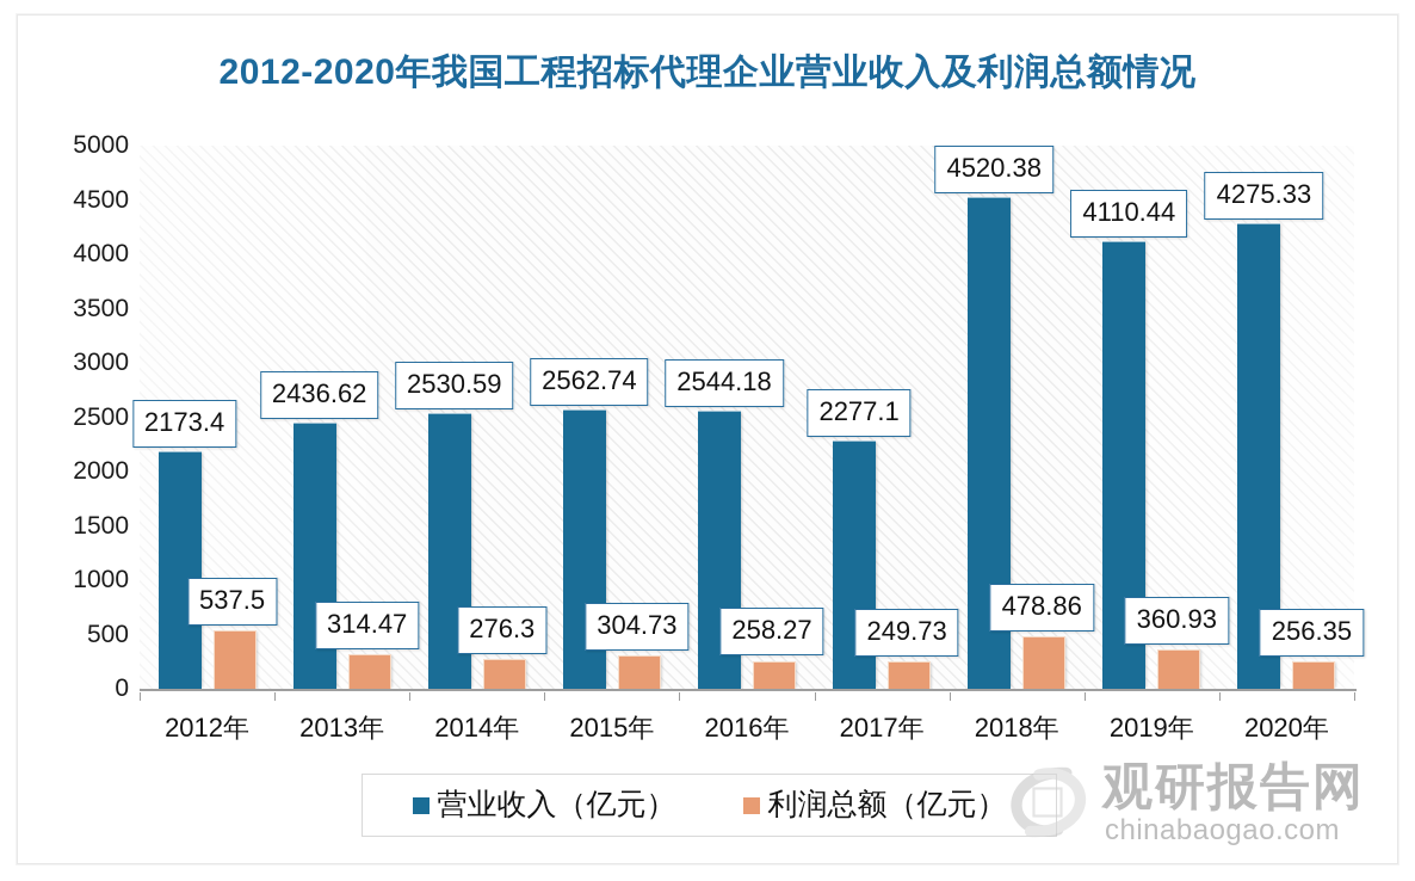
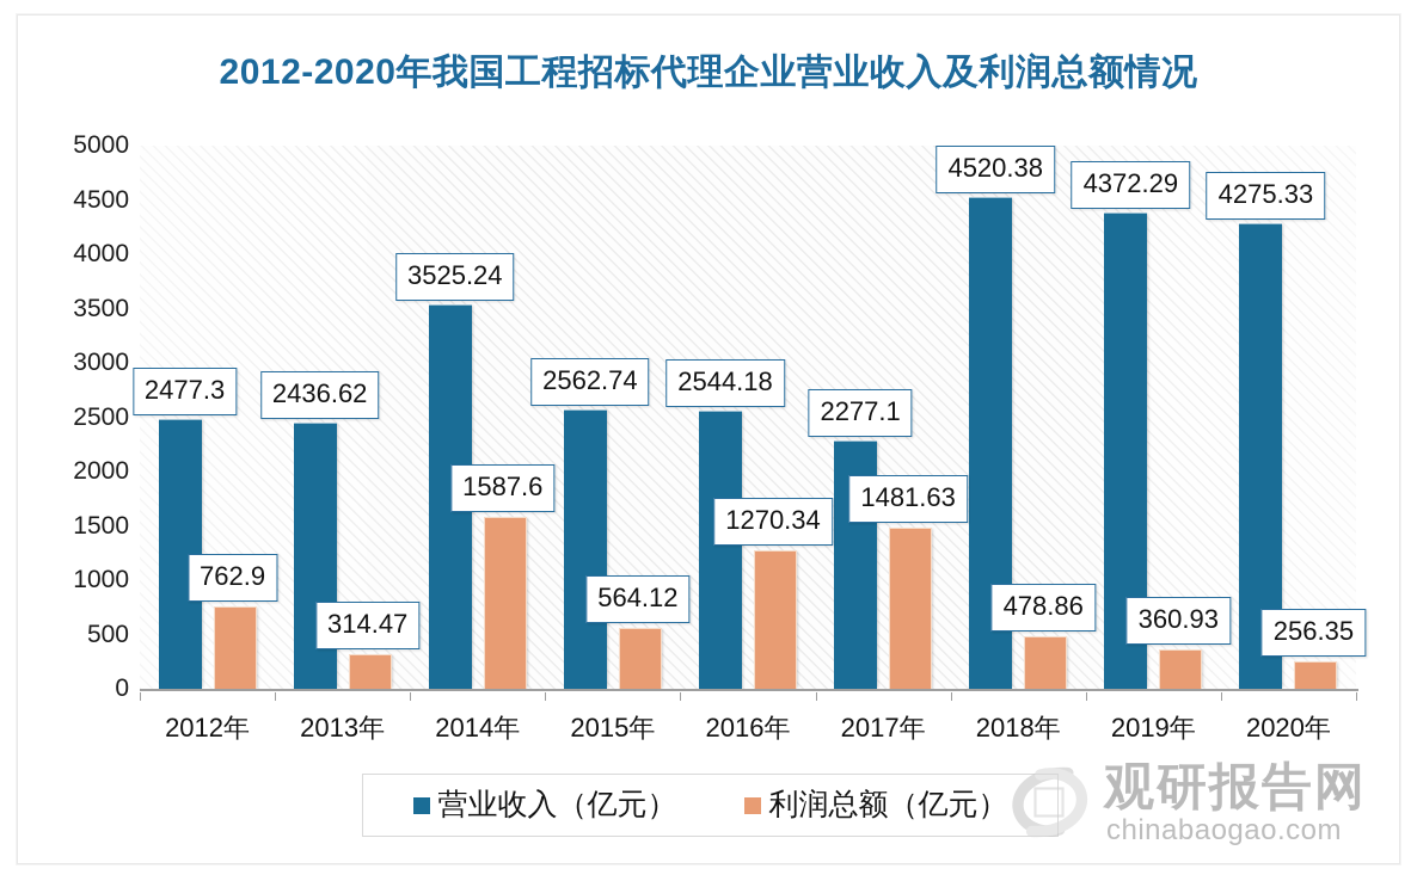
营业收入（亿元）/2012年: 2173.4 -> 2477.3
利润总额（亿元）/2012年: 537.5 -> 762.9
营业收入（亿元）/2014年: 2530.59 -> 3525.24
利润总额（亿元）/2014年: 276.3 -> 1587.6
利润总额（亿元）/2015年: 304.73 -> 564.12
利润总额（亿元）/2016年: 258.27 -> 1270.34
利润总额（亿元）/2017年: 249.73 -> 1481.63
营业收入（亿元）/2019年: 4110.44 -> 4372.29
